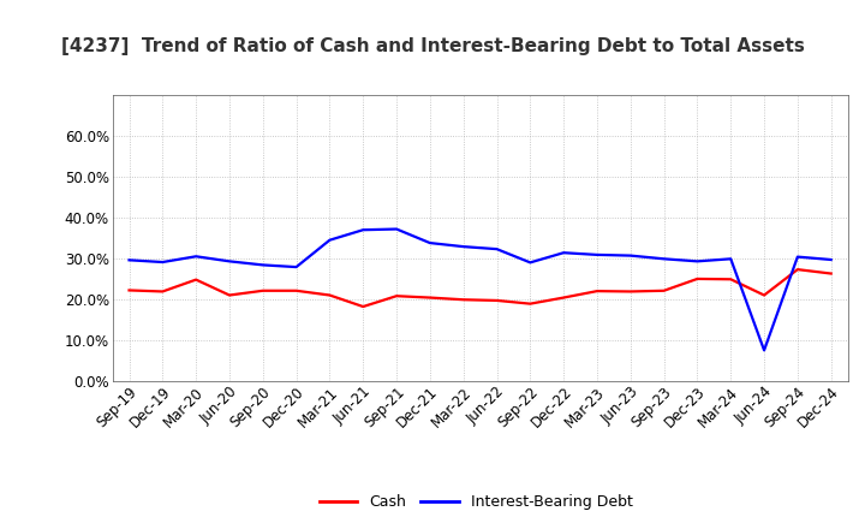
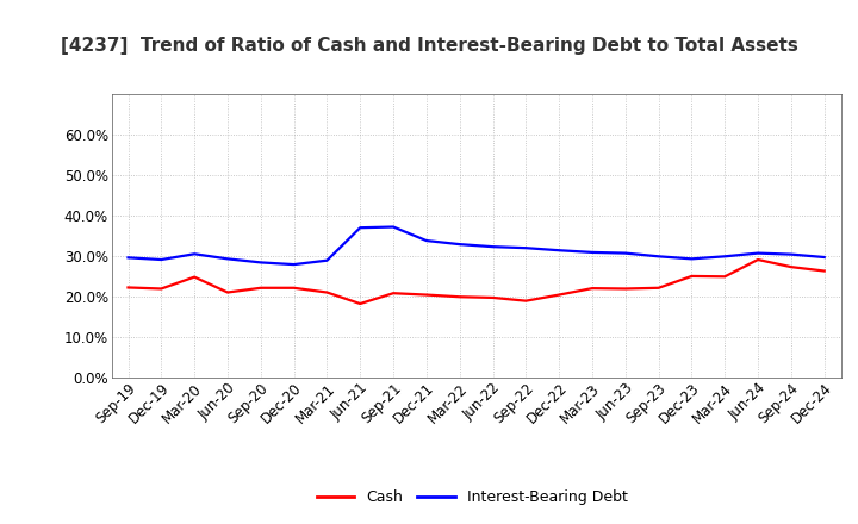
Interest-Bearing Debt/Mar-21: 34.5% -> 28.9%
Interest-Bearing Debt/Sep-22: 29.0% -> 32.0%
Cash/Jun-24: 21.0% -> 29.1%
Interest-Bearing Debt/Jun-24: 7.5% -> 30.7%
